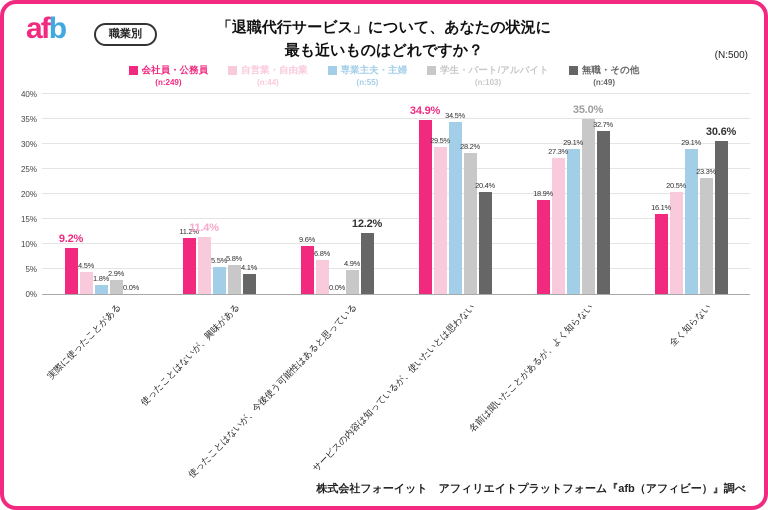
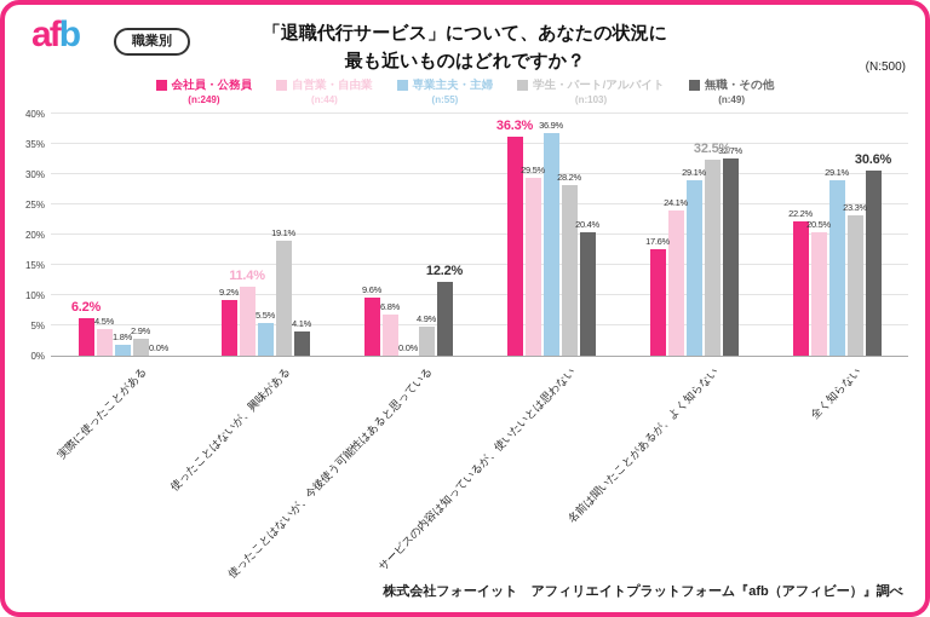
会社員・公務員/実際に使ったことがある: 9.2% -> 6.2%
会社員・公務員/使ったことはないが、興味がある: 11.2% -> 9.2%
学生・パート/アルバイト/使ったことはないが、興味がある: 5.8% -> 19.1%
会社員・公務員/サービスの内容は知っているが、使いたいとは思わない: 34.9% -> 36.3%
専業主夫・主婦/サービスの内容は知っているが、使いたいとは思わない: 34.5% -> 36.9%
会社員・公務員/名前は聞いたことがあるが、よく知らない: 18.9% -> 17.6%
自営業・自由業/名前は聞いたことがあるが、よく知らない: 27.3% -> 24.1%
学生・パート/アルバイト/名前は聞いたことがあるが、よく知らない: 35.0% -> 32.5%
会社員・公務員/全く知らない: 16.1% -> 22.2%
